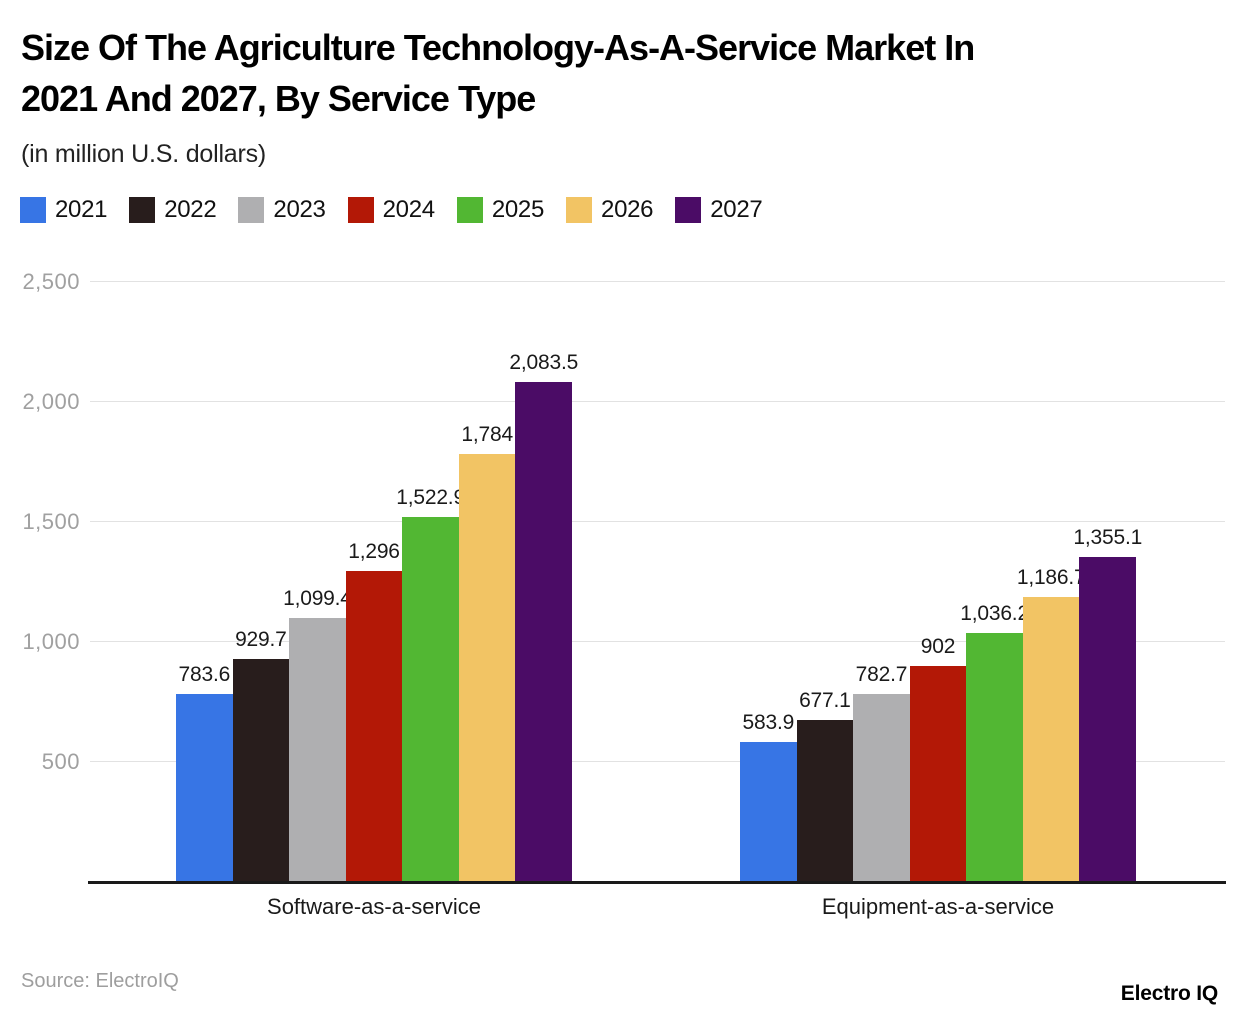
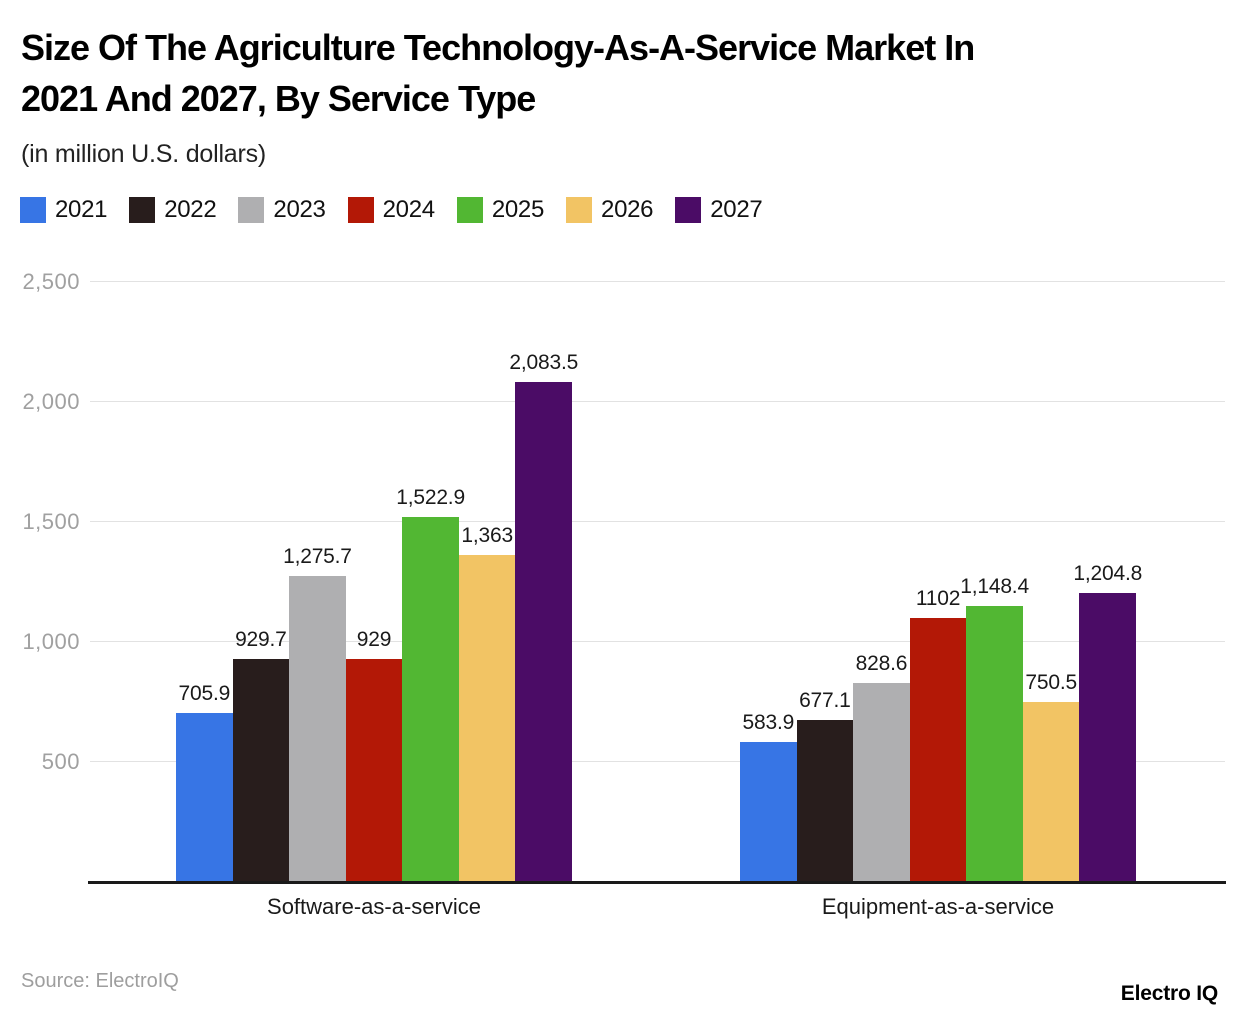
2021/Software-as-a-service: 783.6 -> 705.9
2023/Software-as-a-service: 1,099.4 -> 1,275.7
2024/Software-as-a-service: 1,296 -> 929
2026/Software-as-a-service: 1,784 -> 1,363
2023/Equipment-as-a-service: 782.7 -> 828.6
2024/Equipment-as-a-service: 902 -> 1102
2025/Equipment-as-a-service: 1,036.2 -> 1,148.4
2026/Equipment-as-a-service: 1,186.7 -> 750.5
2027/Equipment-as-a-service: 1,355.1 -> 1,204.8
